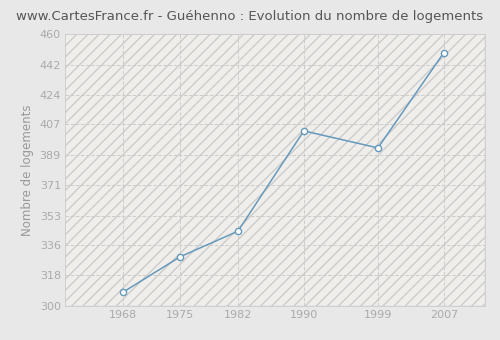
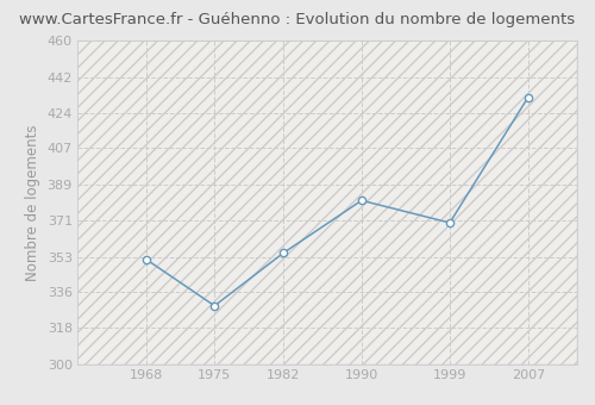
1968: 308 -> 352
1982: 344 -> 355
1990: 403 -> 381
1999: 393 -> 370
2007: 449 -> 432
